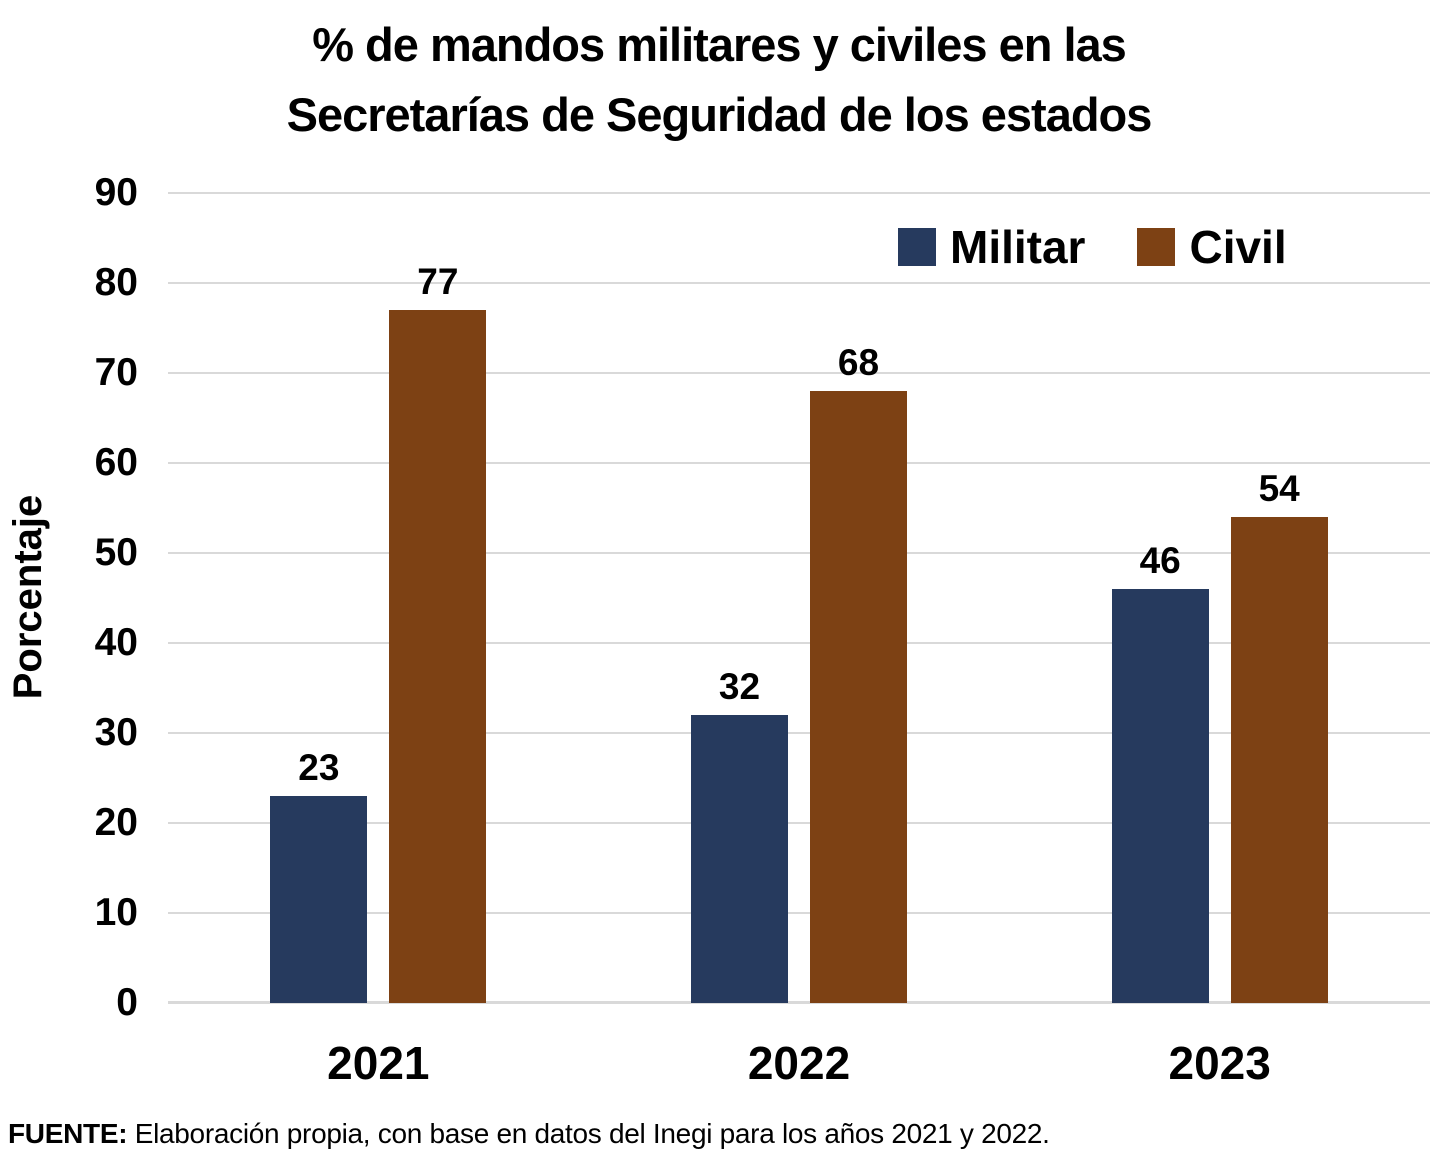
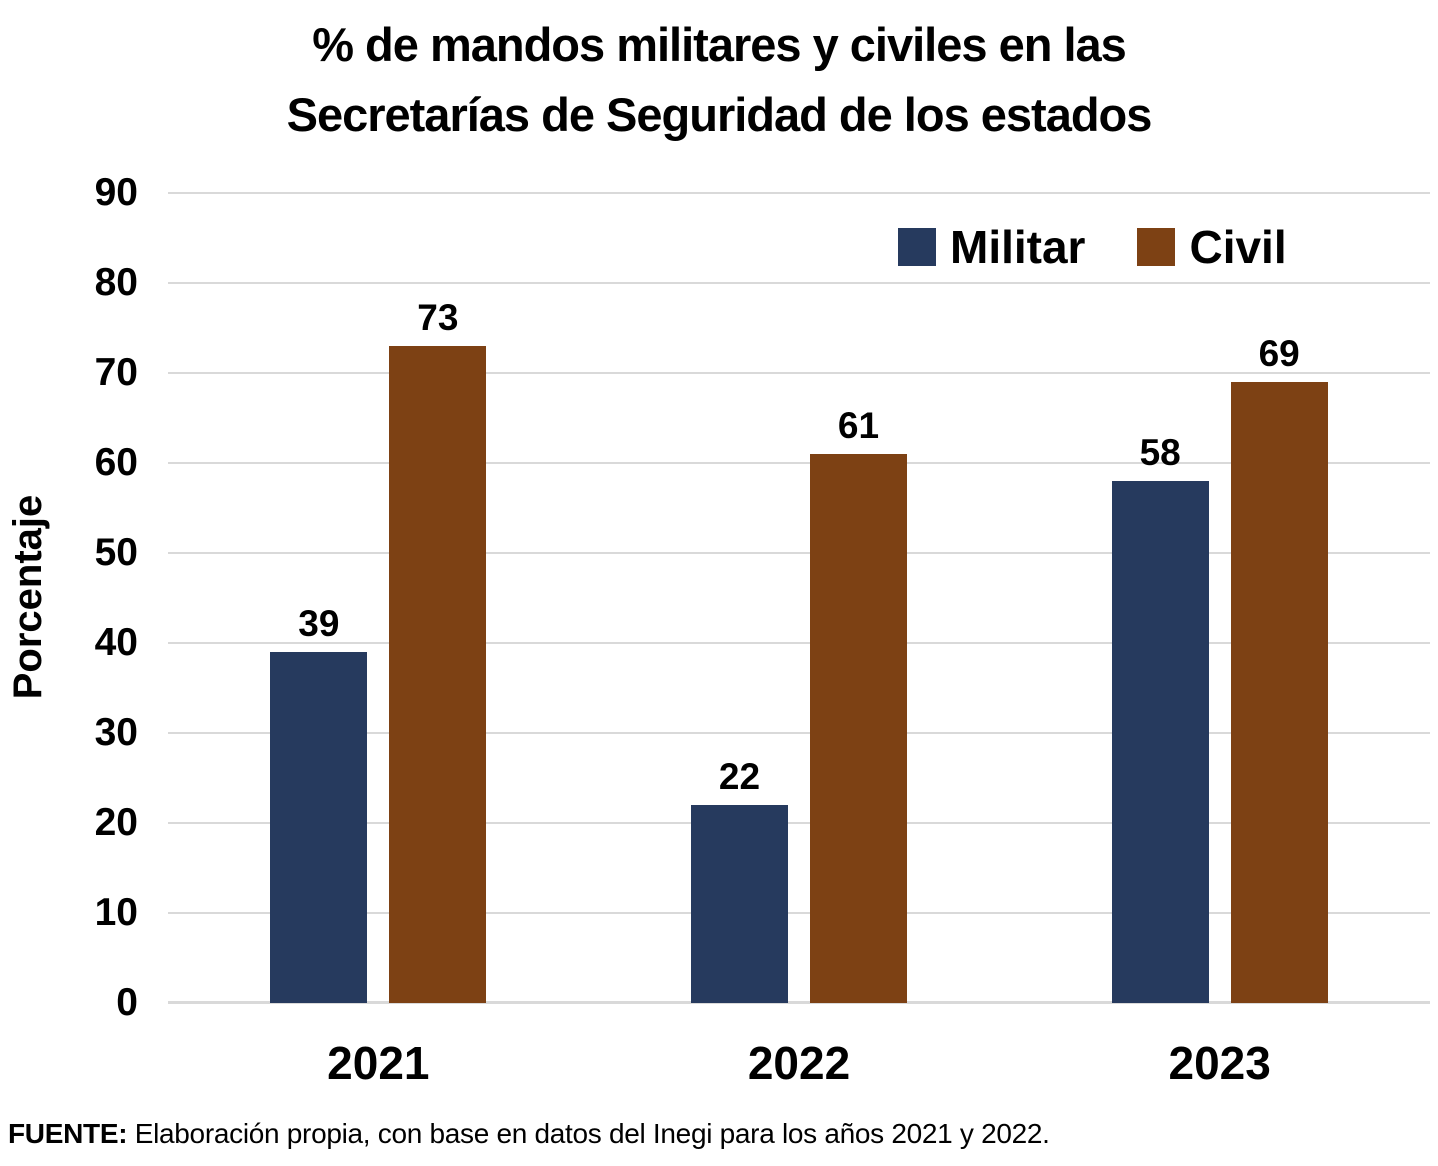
Militar/2021: 23 -> 39
Civil/2021: 77 -> 73
Militar/2022: 32 -> 22
Civil/2022: 68 -> 61
Militar/2023: 46 -> 58
Civil/2023: 54 -> 69
